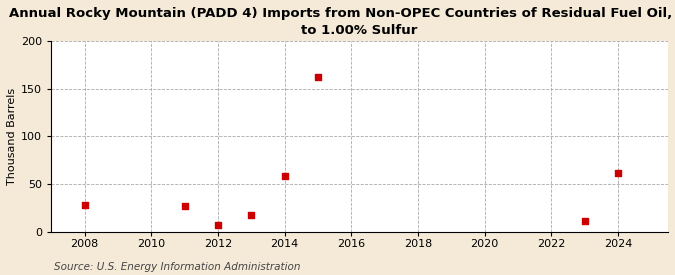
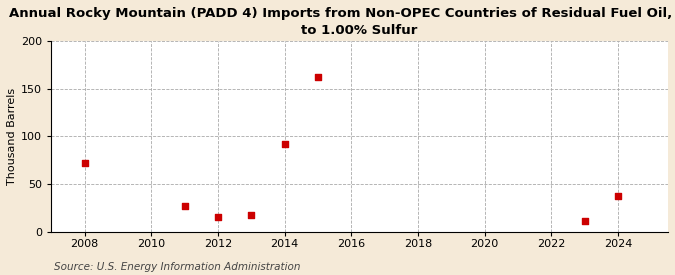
2008: 28 -> 72
2012: 7 -> 16
2014: 58 -> 92
2024: 62 -> 38
